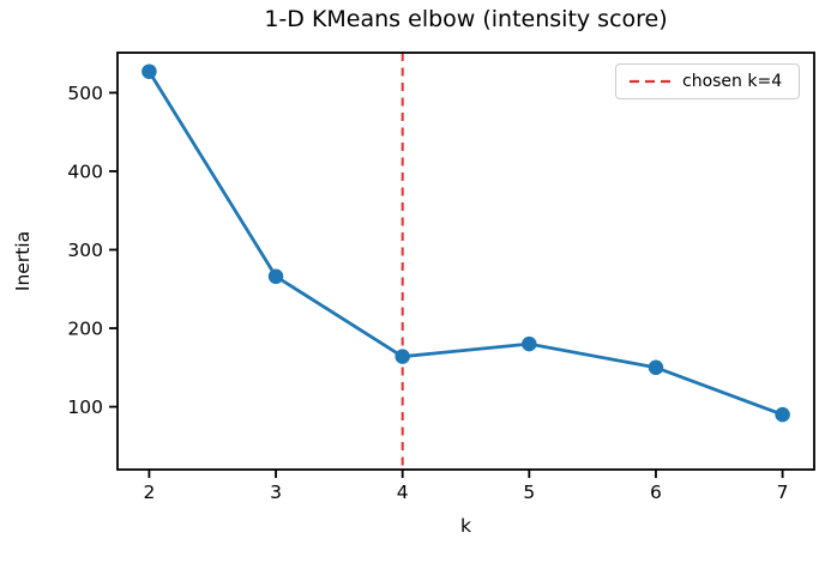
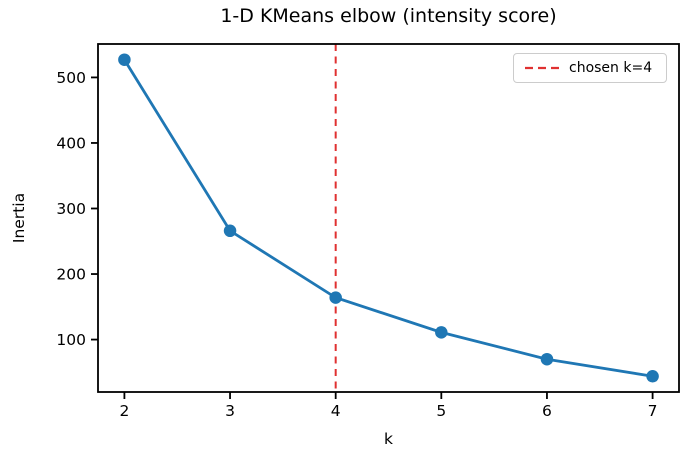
5: 180 -> 110
6: 150 -> 70
7: 90 -> 40
